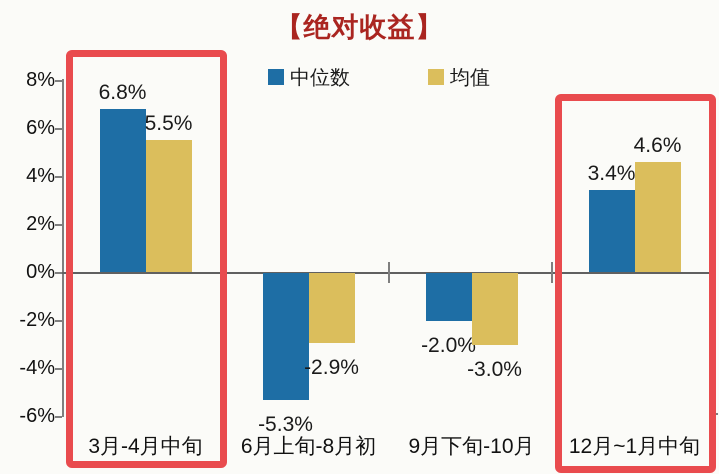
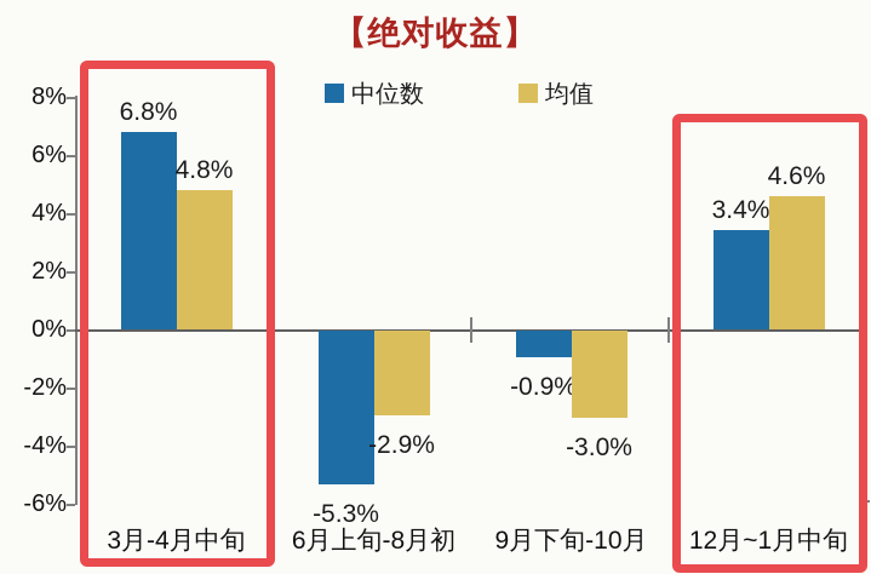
均值/3月-4月中旬: 5.5% -> 4.8%
中位数/9月下旬-10月: -2.0% -> -0.9%
